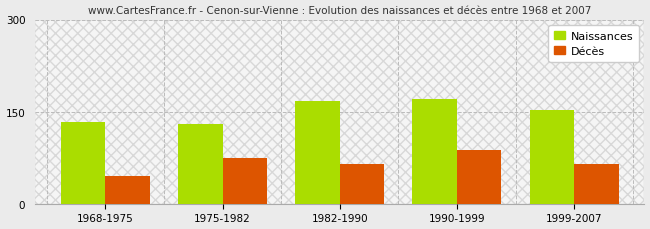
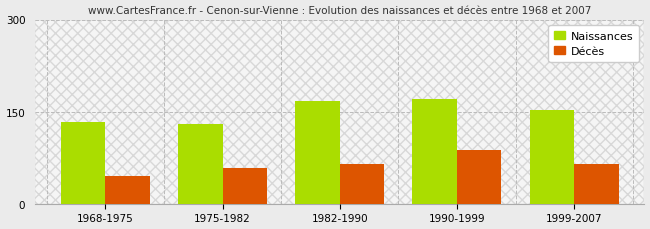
Décès/1975-1982: 74 -> 58
